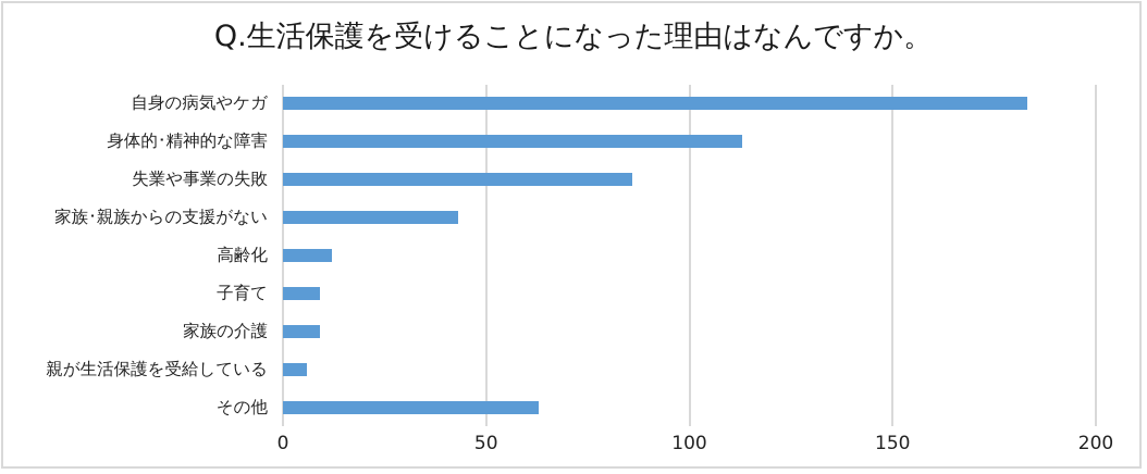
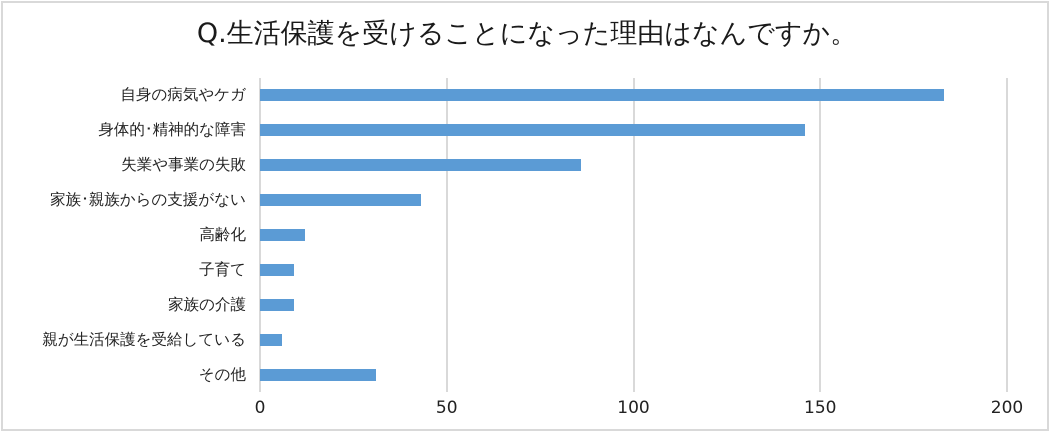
身体的･精神的な障害: 113 -> 146
その他: 63 -> 31
